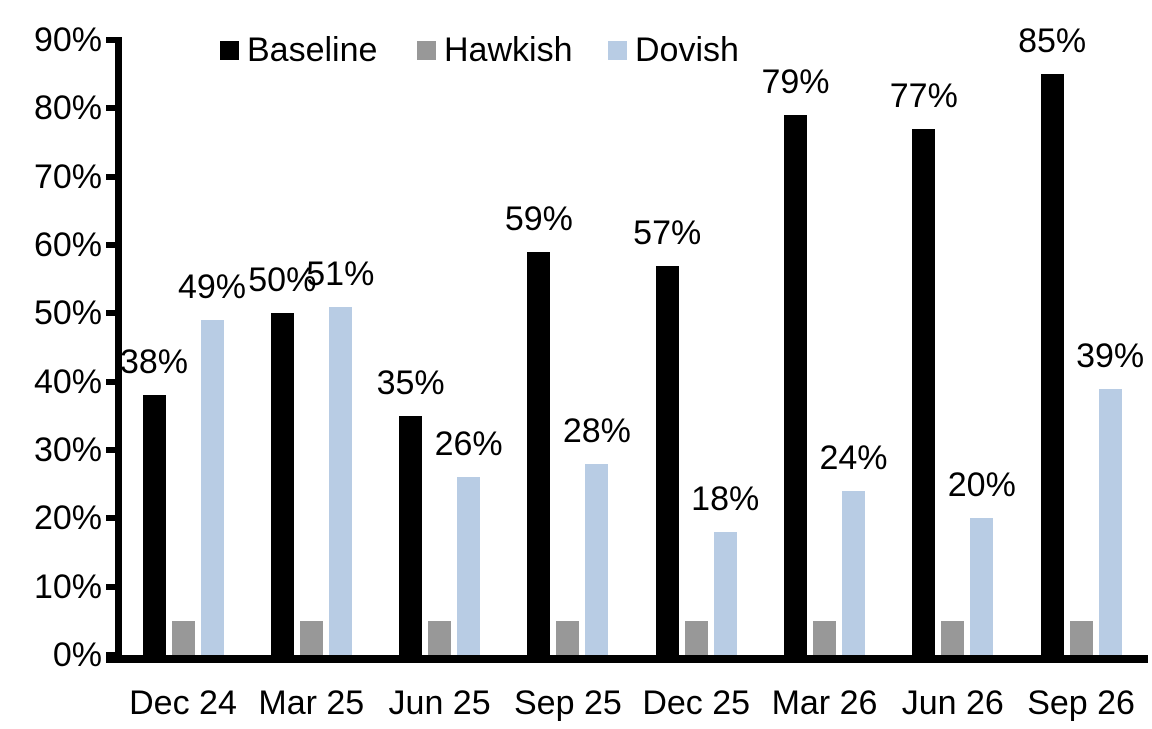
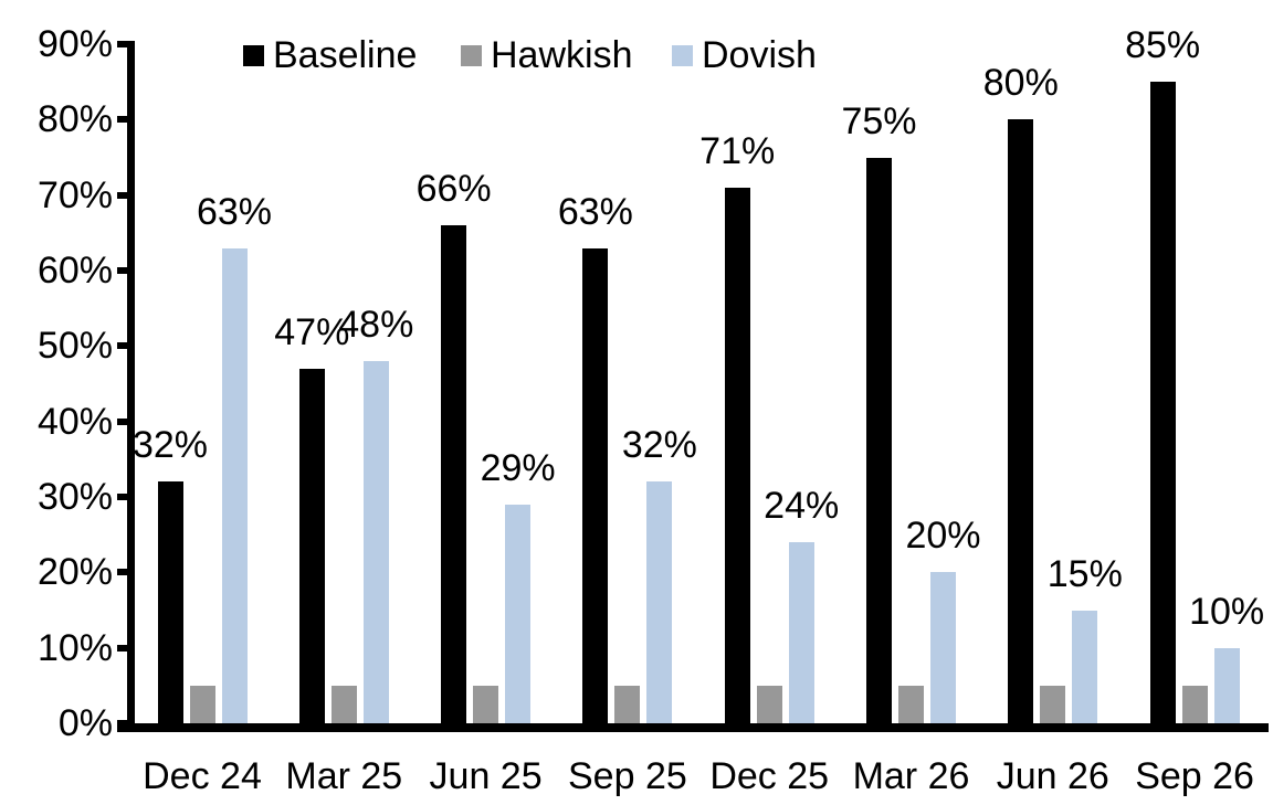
Baseline/Dec 24: 38% -> 32%
Dovish/Dec 24: 49% -> 63%
Baseline/Mar 25: 50% -> 47%
Dovish/Mar 25: 51% -> 48%
Baseline/Jun 25: 35% -> 66%
Dovish/Jun 25: 26% -> 29%
Baseline/Sep 25: 59% -> 63%
Dovish/Sep 25: 28% -> 32%
Baseline/Dec 25: 57% -> 71%
Dovish/Dec 25: 18% -> 24%
Baseline/Mar 26: 79% -> 75%
Dovish/Mar 26: 24% -> 20%
Baseline/Jun 26: 77% -> 80%
Dovish/Jun 26: 20% -> 15%
Dovish/Sep 26: 39% -> 10%
